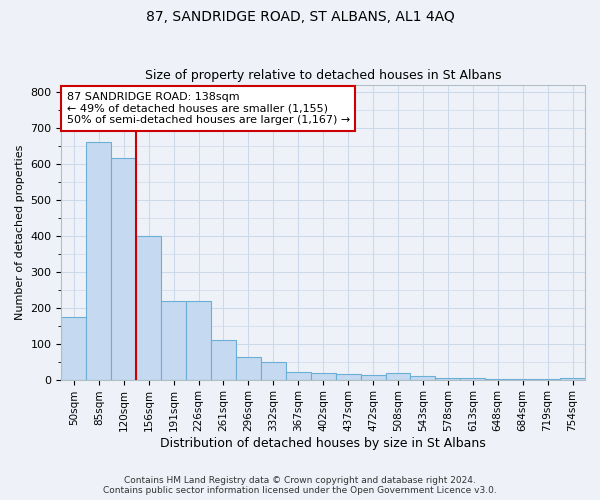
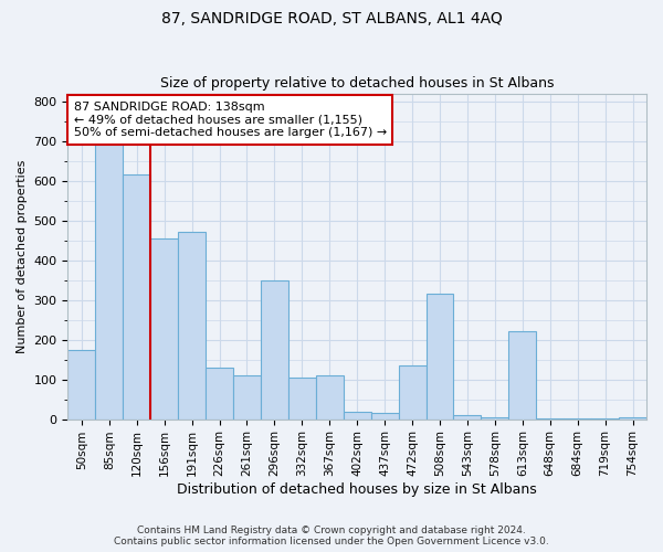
85sqm: 660 -> 695
156sqm: 400 -> 455
191sqm: 218 -> 470
226sqm: 218 -> 130
296sqm: 62 -> 350
332sqm: 48 -> 105
367sqm: 22 -> 110
472sqm: 13 -> 135
508sqm: 18 -> 315
613sqm: 4 -> 220
